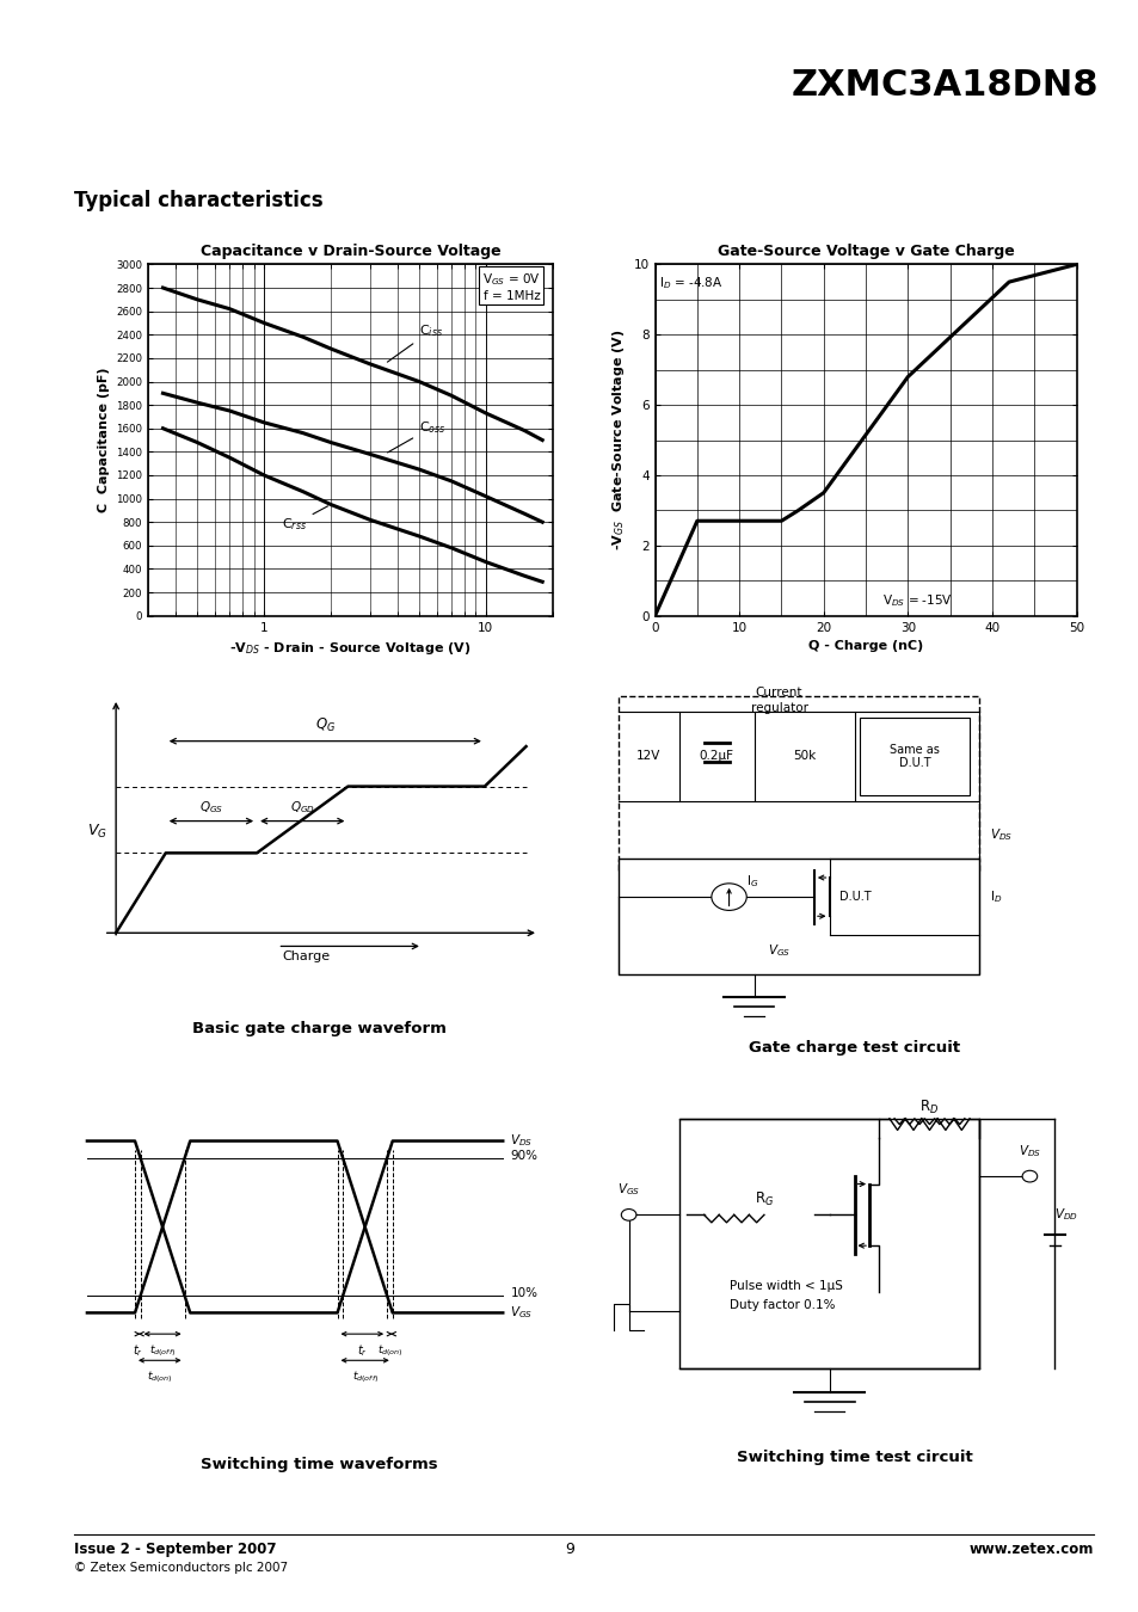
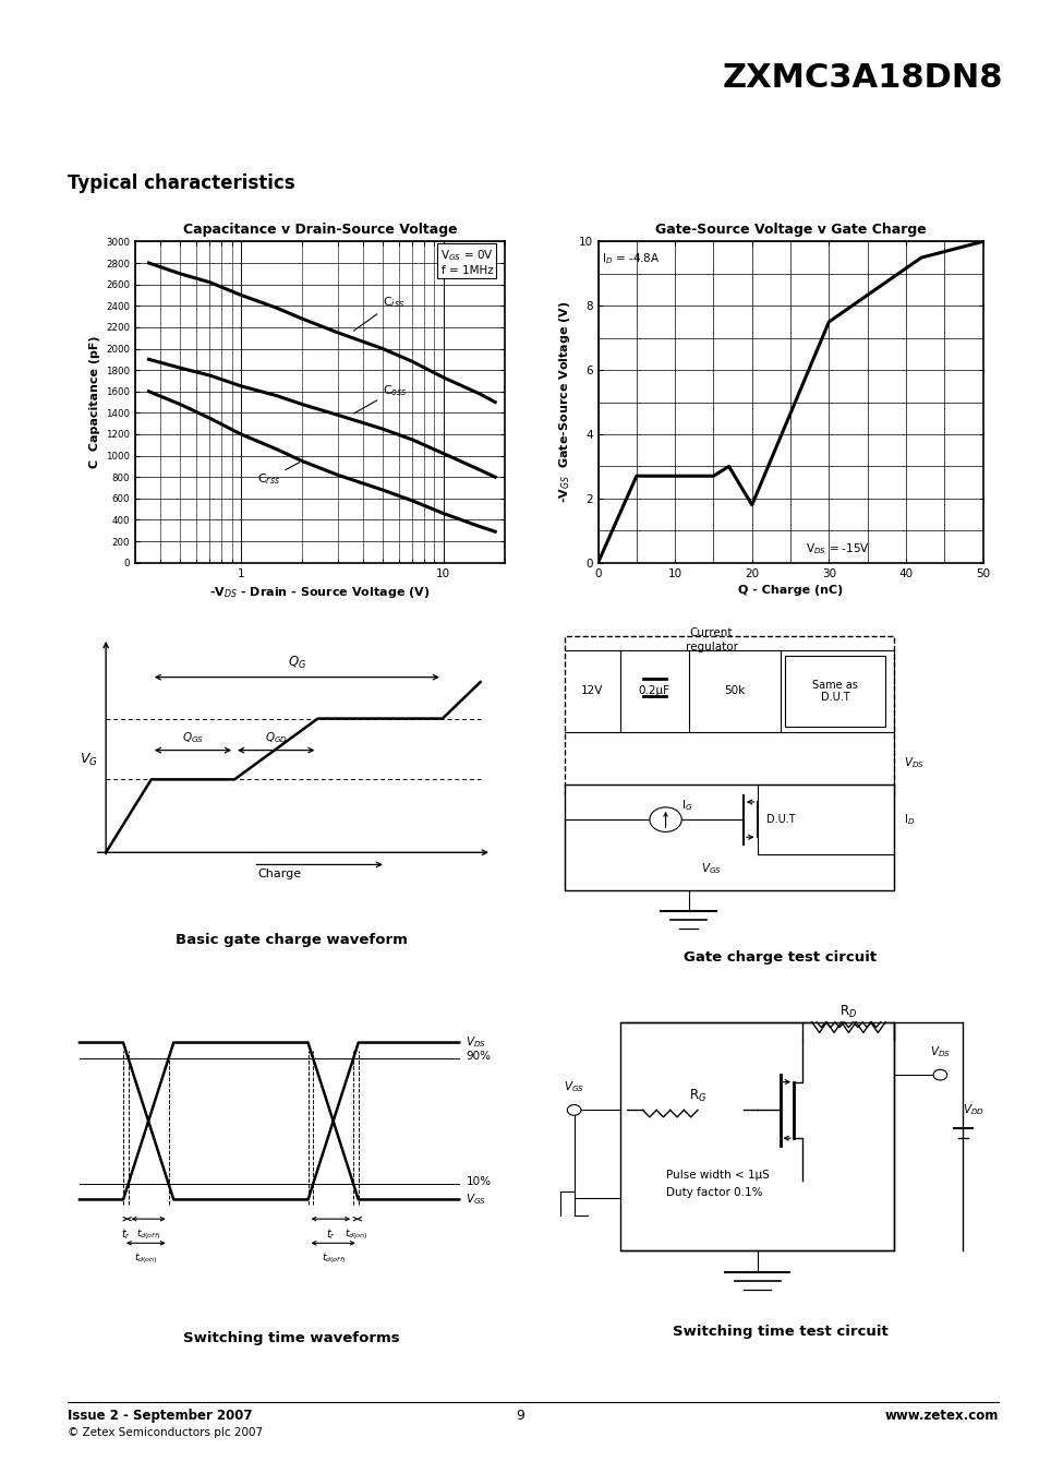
Gate-Source Voltage v Gate Charge/20: 3.5 -> 1.8
Gate-Source Voltage v Gate Charge/30: 6.8 -> 7.5
